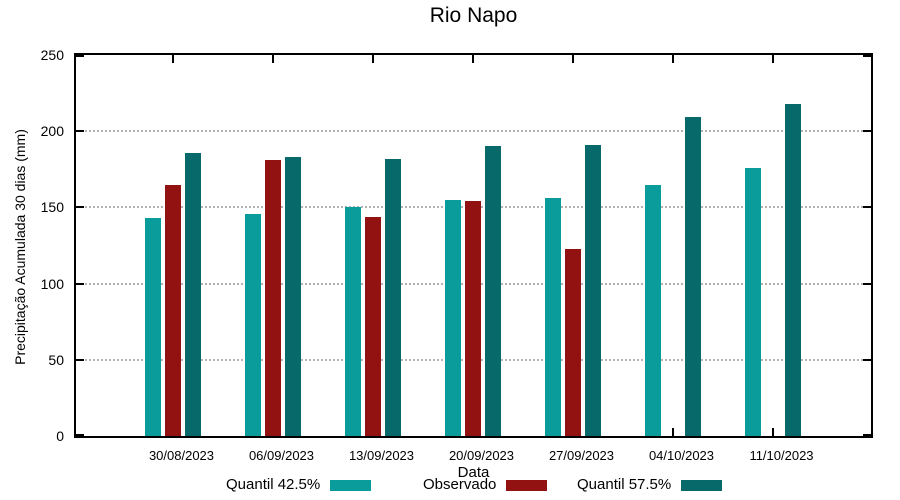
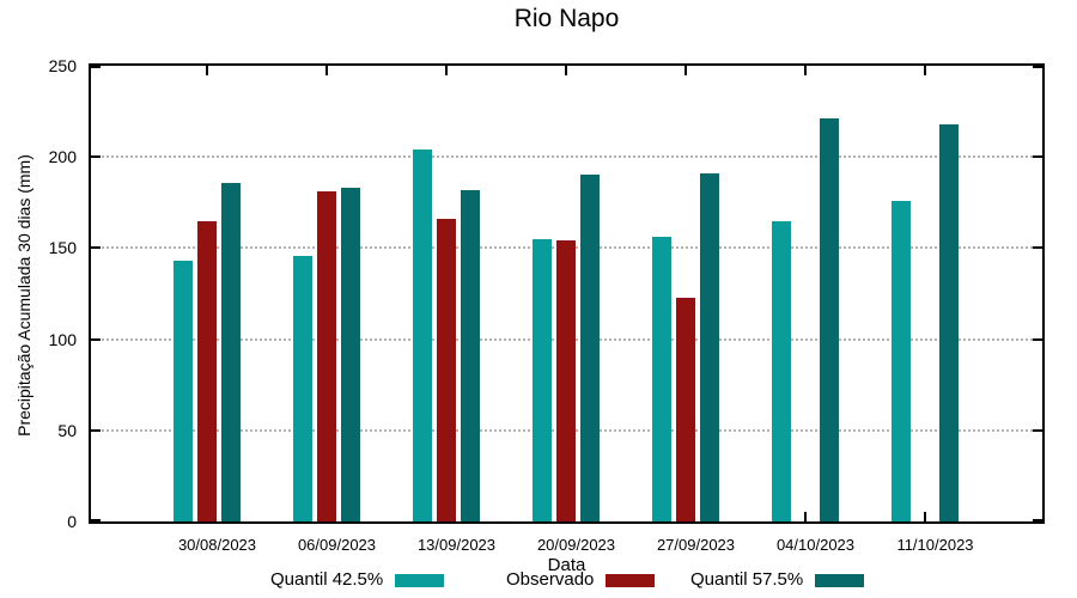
Quantil 42.5%/13/09/2023: 150 -> 204
Observado/13/09/2023: 144 -> 166
Quantil 57.5%/04/10/2023: 209 -> 221
